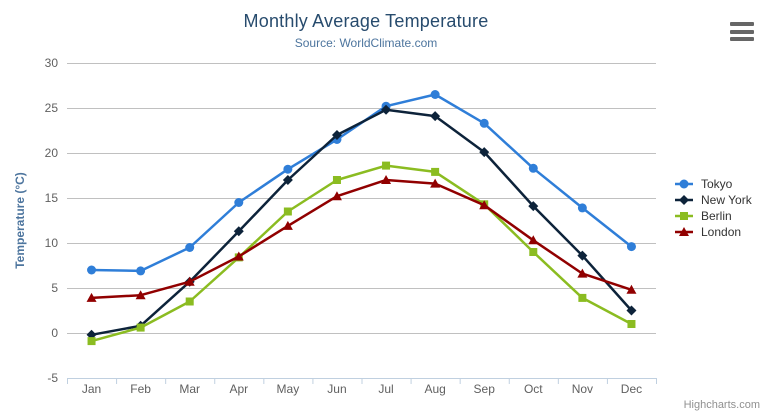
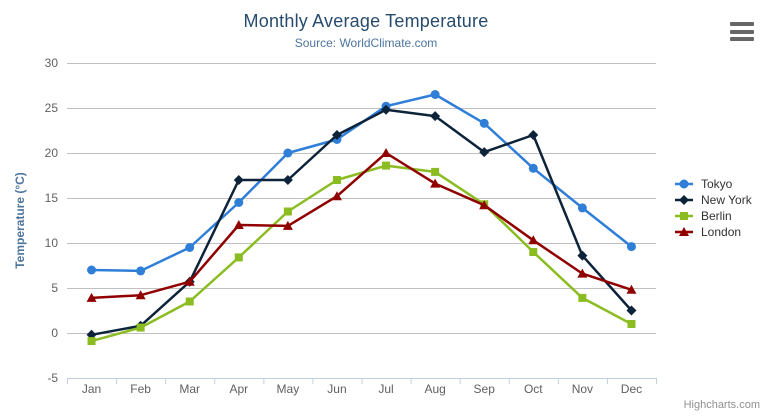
New York/Apr: 11 -> 17
London/Apr: 8 -> 12
Tokyo/May: 18 -> 20
London/Jul: 17 -> 20
New York/Oct: 14 -> 22
